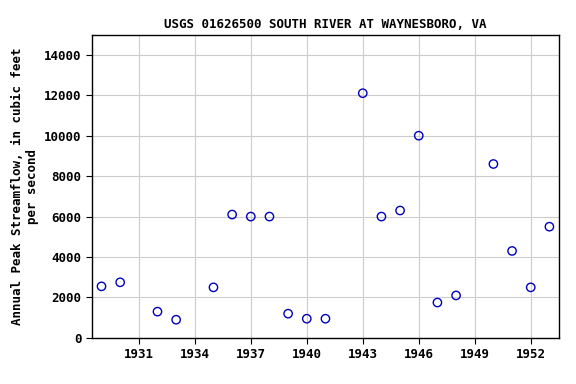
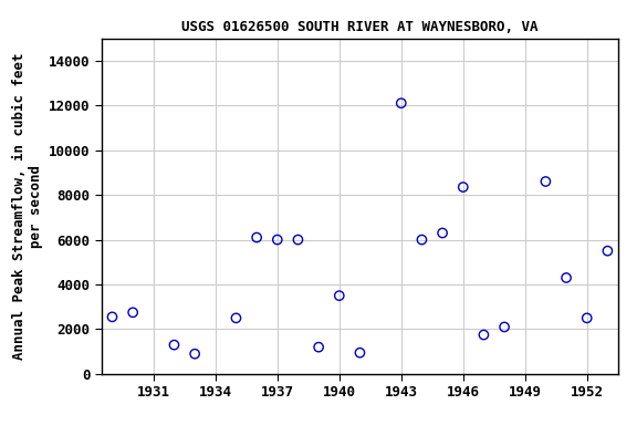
1940: 950 -> 3500
1946: 10000 -> 8350
